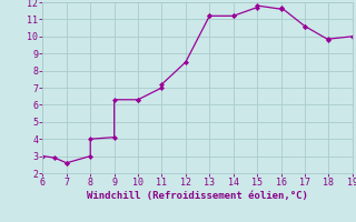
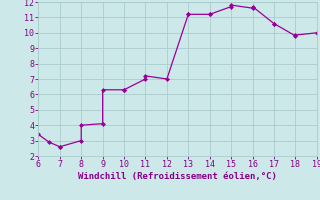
6: 3.0 -> 3.4
12: 8.5 -> 7.0
